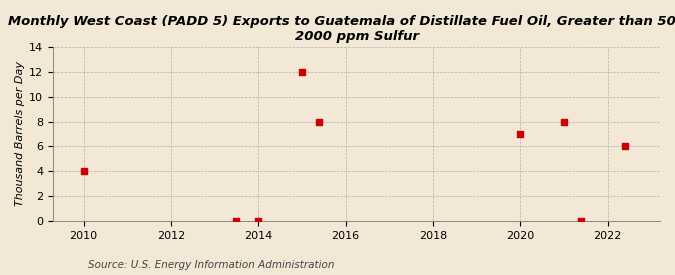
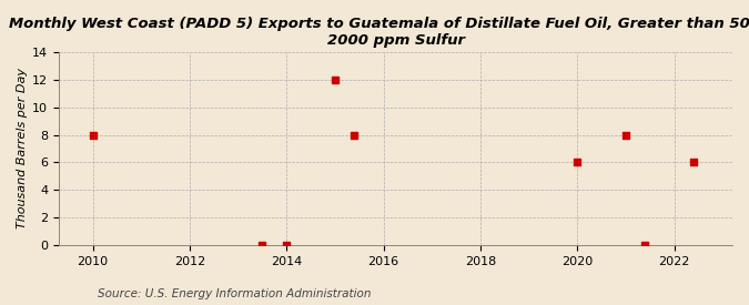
2010: 4 -> 8
2020: 7 -> 6
